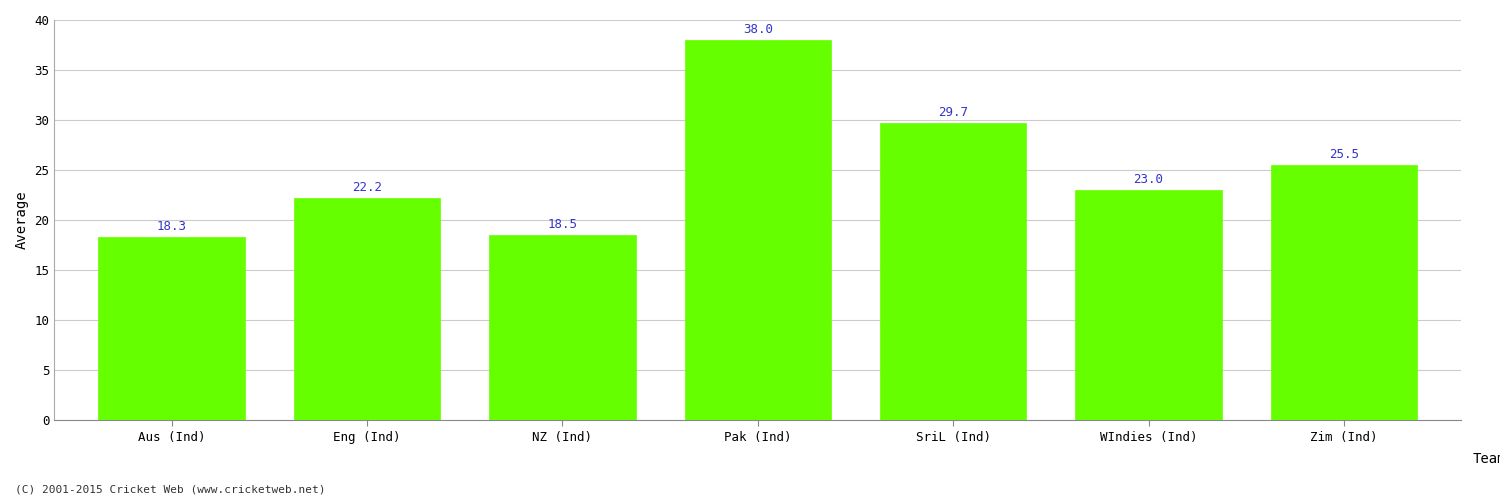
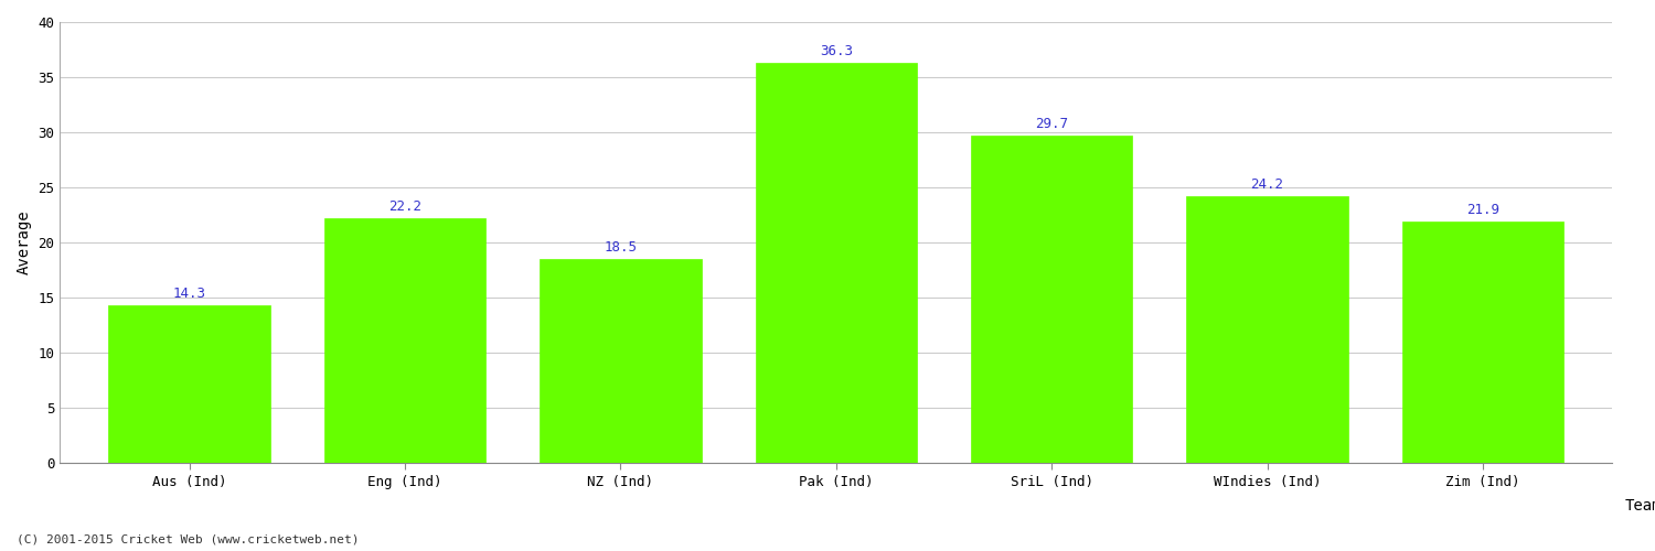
Aus (Ind): 18.3 -> 14.3
Pak (Ind): 38.0 -> 36.3
WIndies (Ind): 23.0 -> 24.2
Zim (Ind): 25.5 -> 21.9
